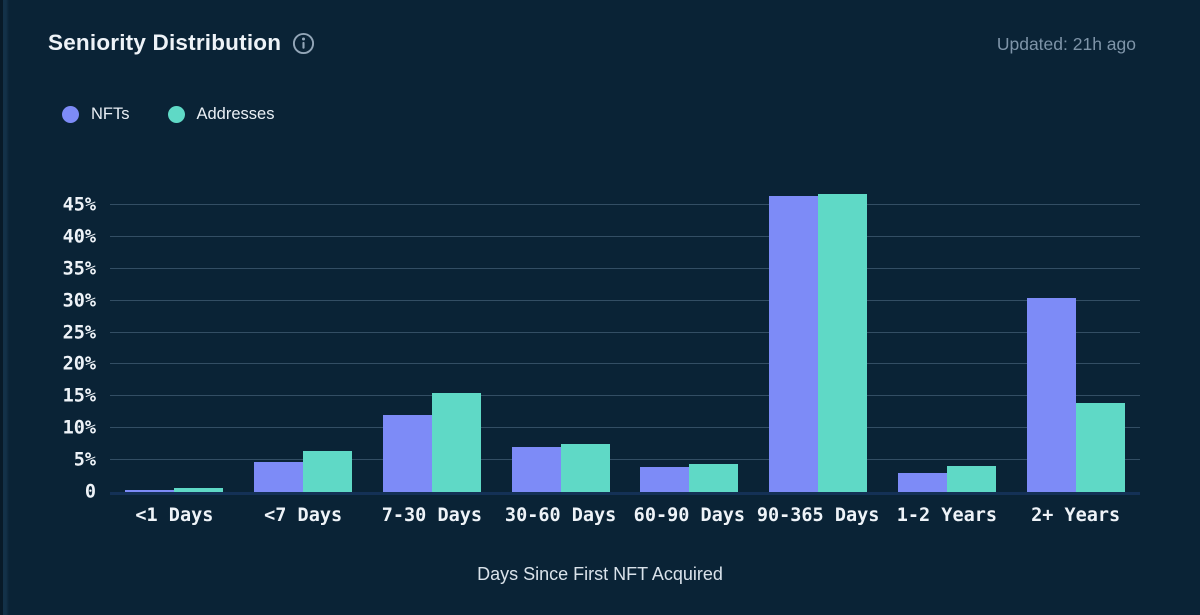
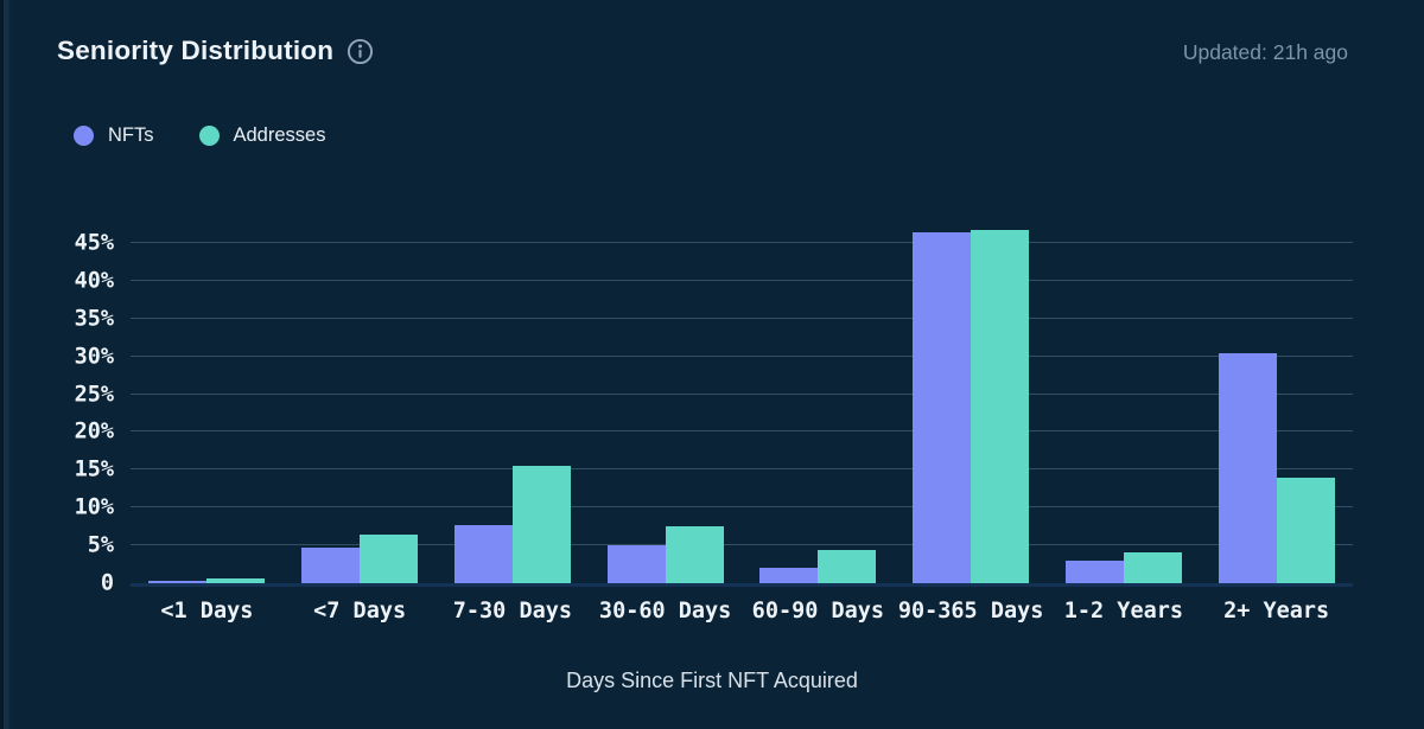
NFTs/7-30 Days: 12% -> 8%
NFTs/30-60 Days: 7% -> 5%
NFTs/60-90 Days: 4% -> 2%
